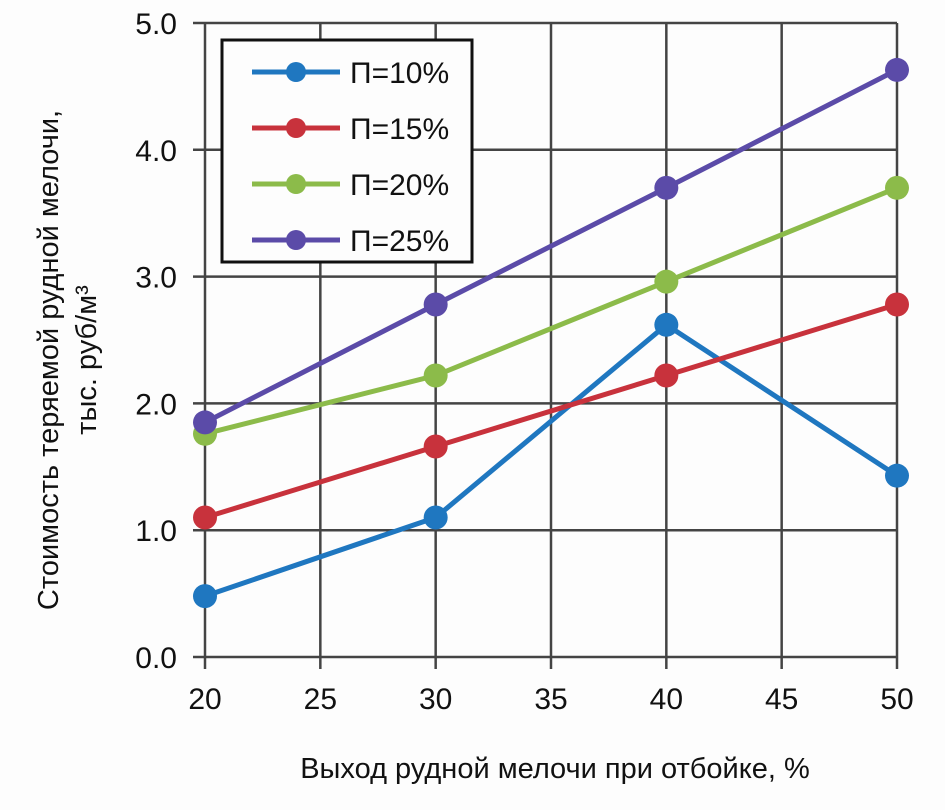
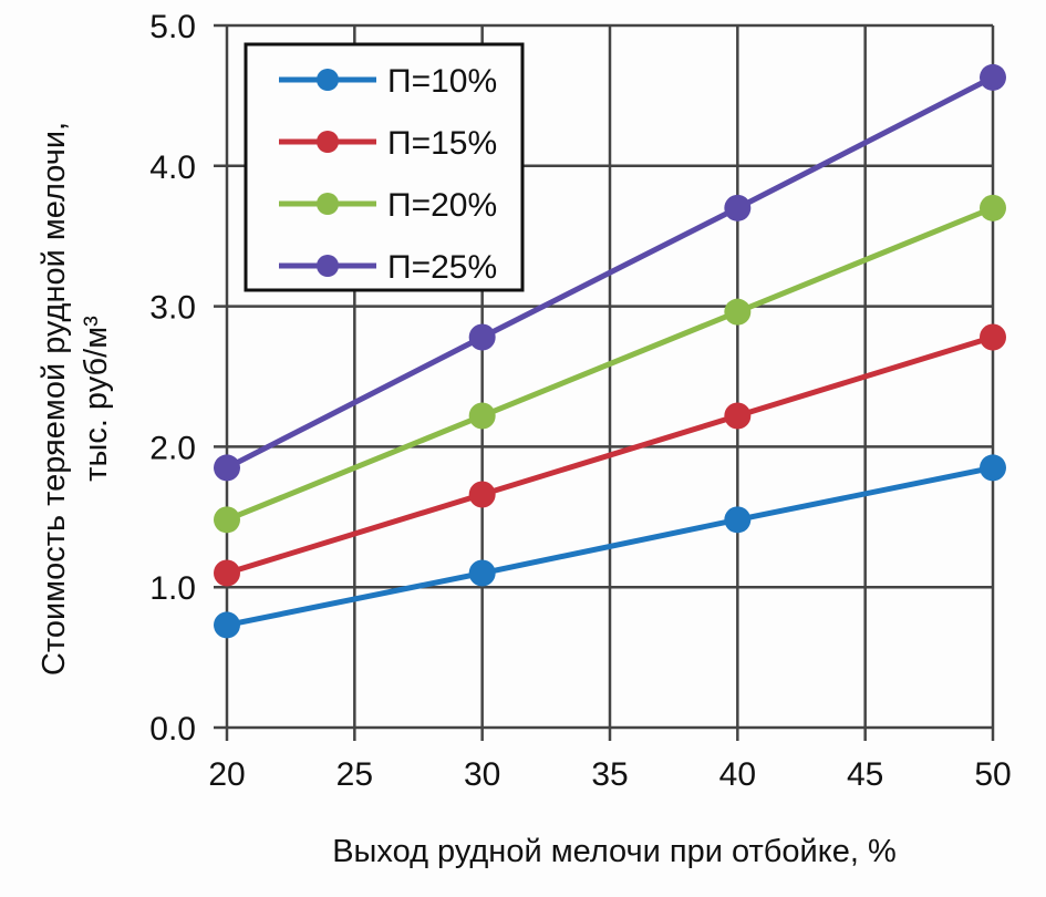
П=10%/20: 0.48 -> 0.73
П=20%/20: 1.76 -> 1.48
П=10%/40: 2.62 -> 1.48
П=10%/50: 1.43 -> 1.85
